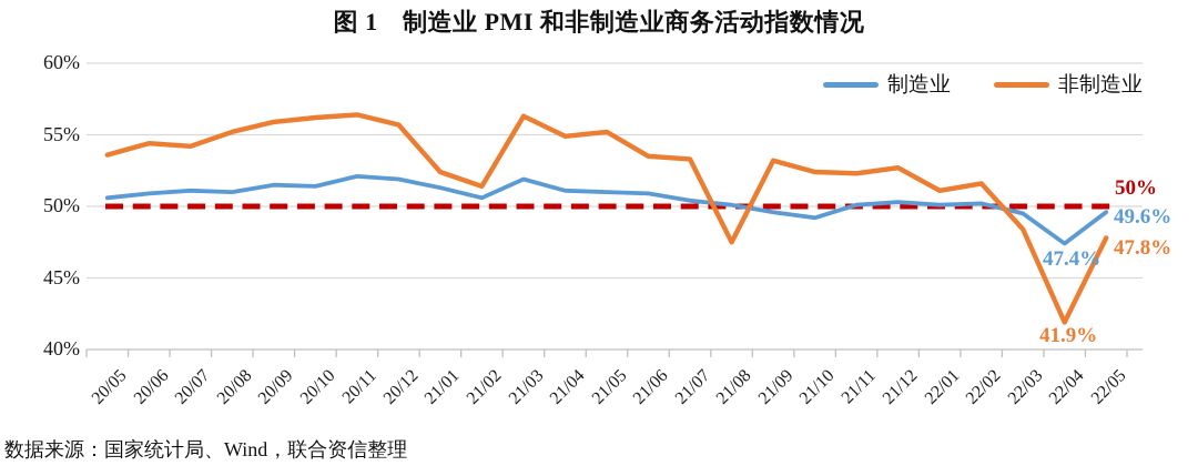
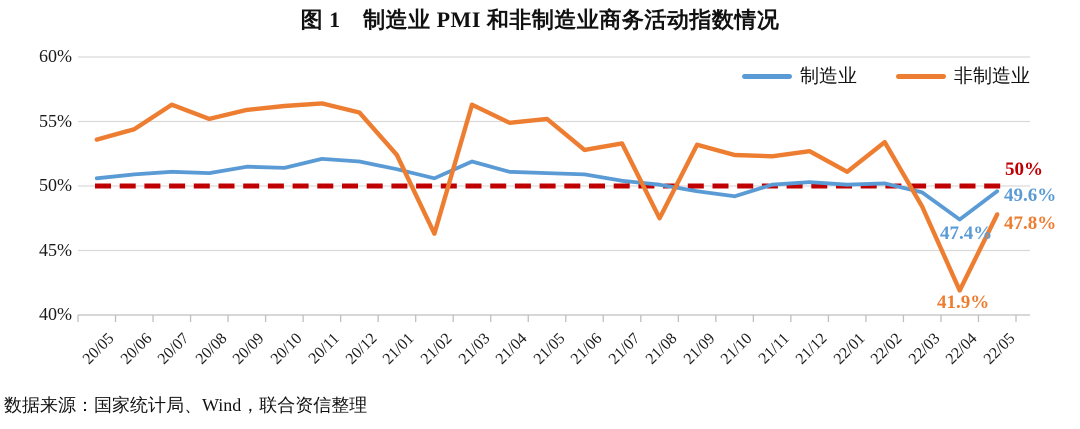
非制造业/20/07: 54.2% -> 56.3%
非制造业/21/02: 51.4% -> 46.3%
非制造业/21/06: 53.5% -> 52.8%
非制造业/22/02: 51.6% -> 53.4%
